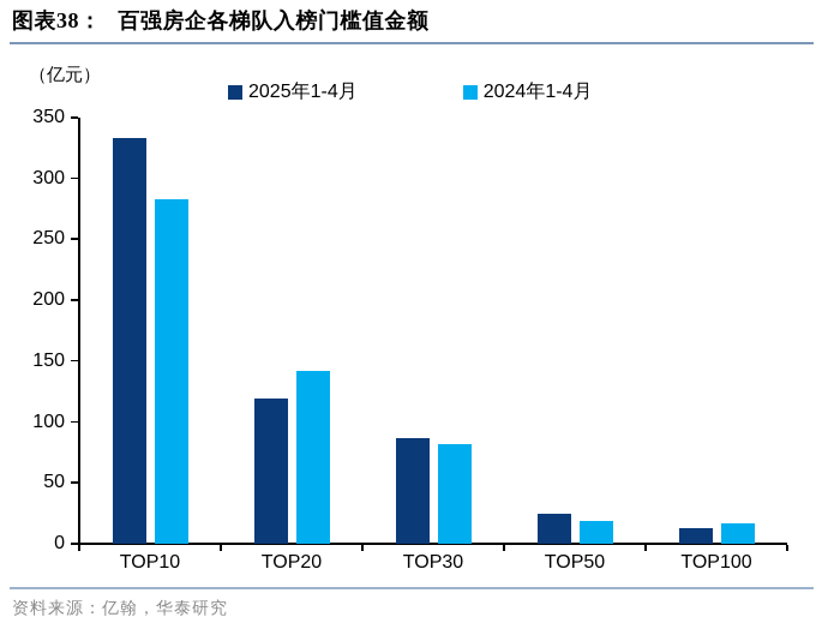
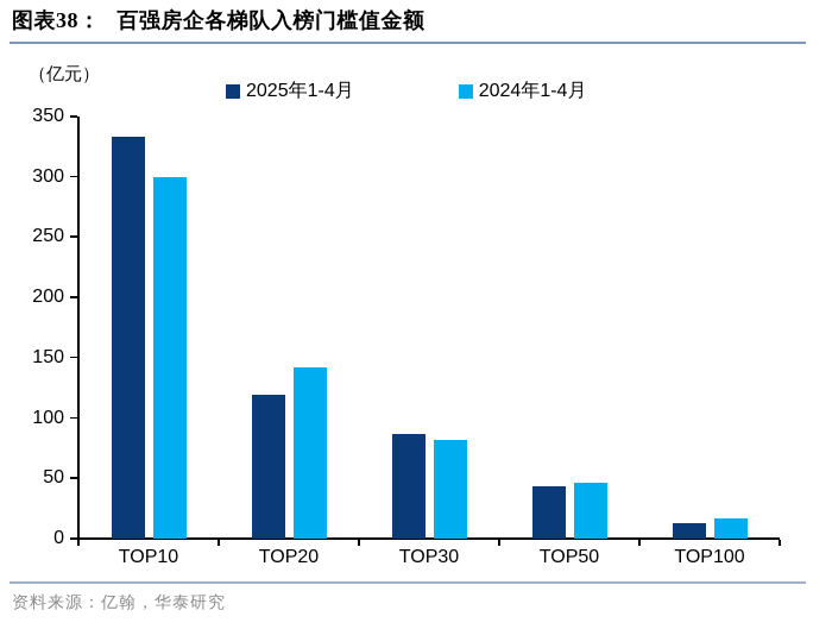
2024年1-4月/TOP10: 283 -> 300
2025年1-4月/TOP50: 25 -> 43
2024年1-4月/TOP50: 19 -> 46
